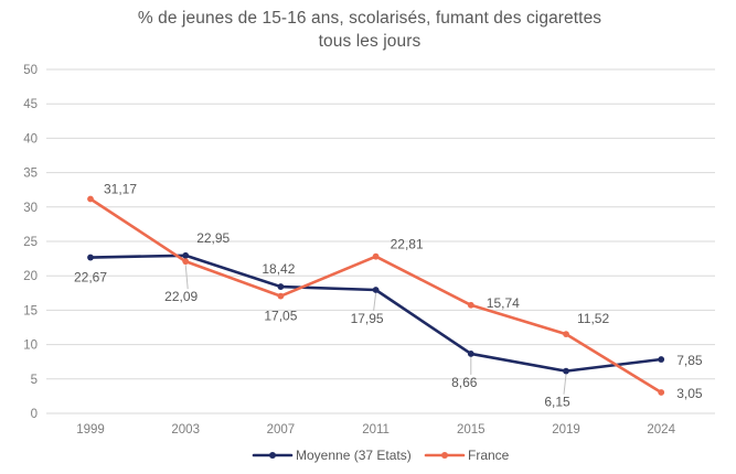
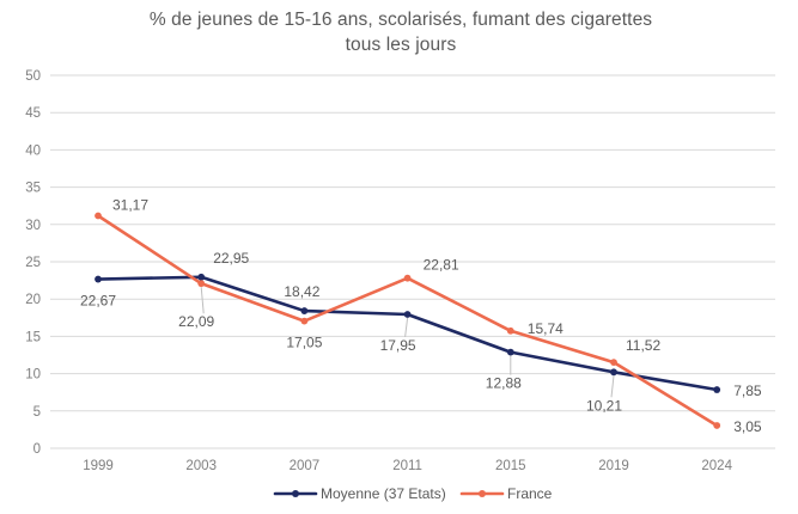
Moyenne (37 Etats)/2015: 8,66 -> 12,88
Moyenne (37 Etats)/2019: 6,15 -> 10,21
